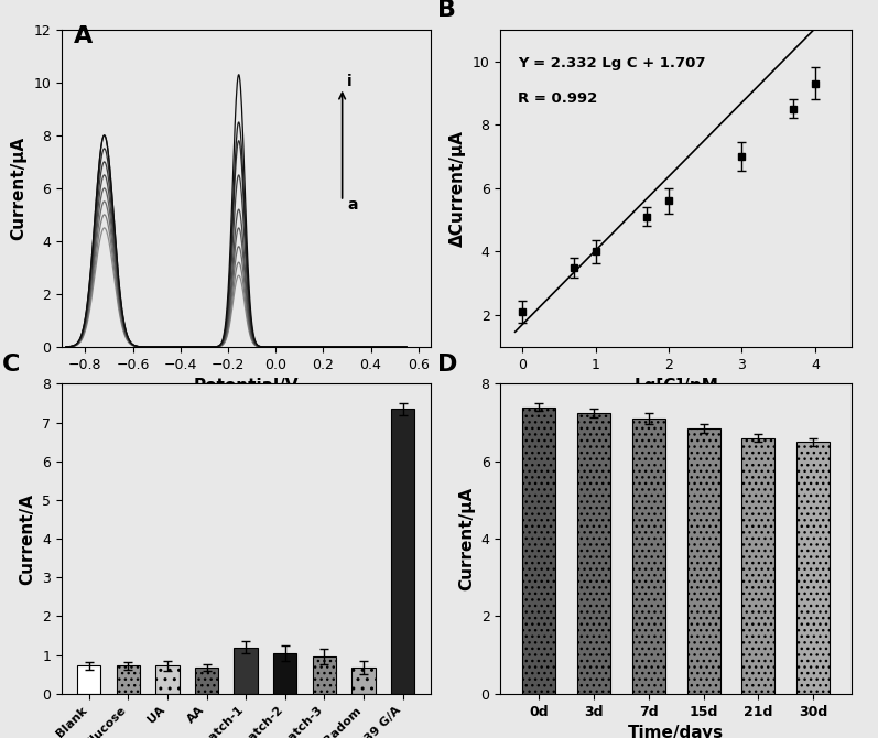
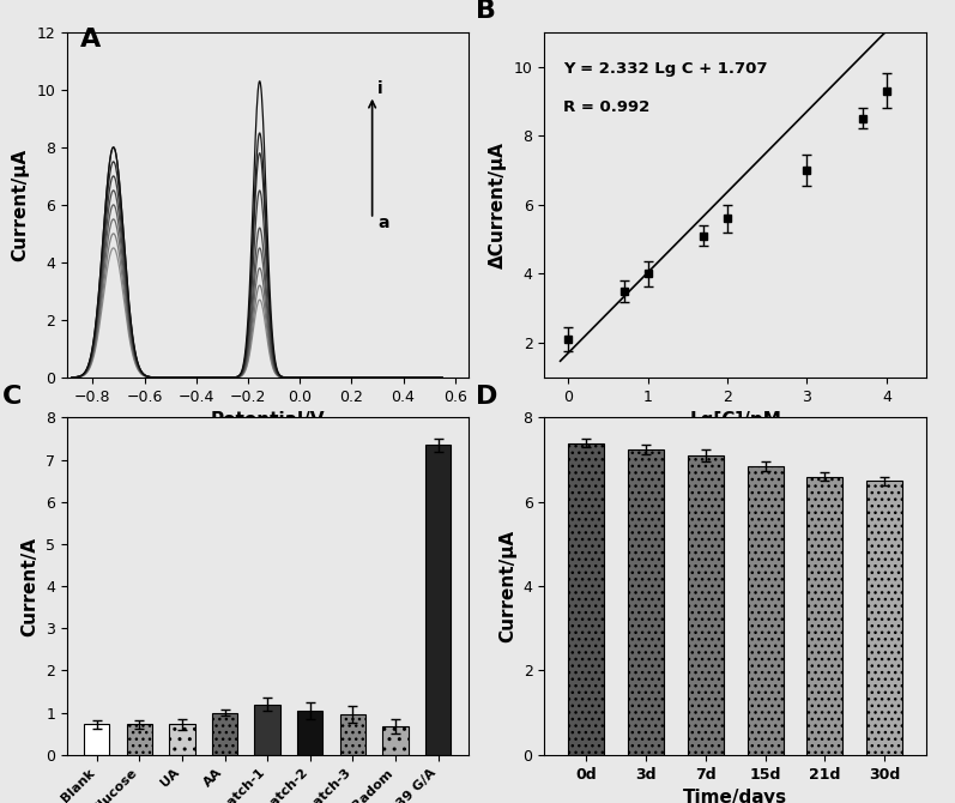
AA: 0.68 -> 1.00
